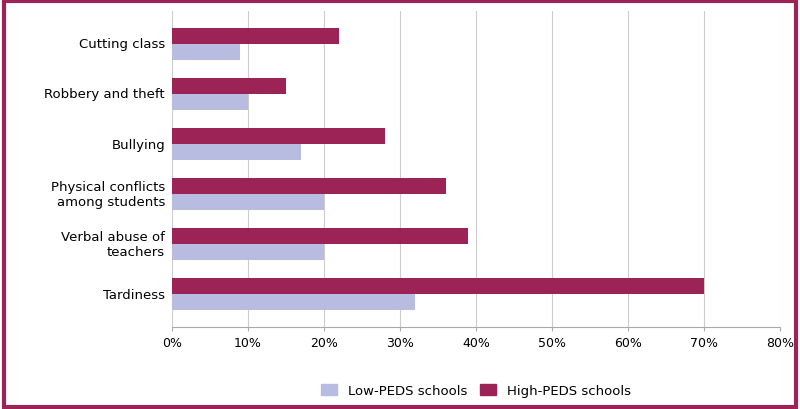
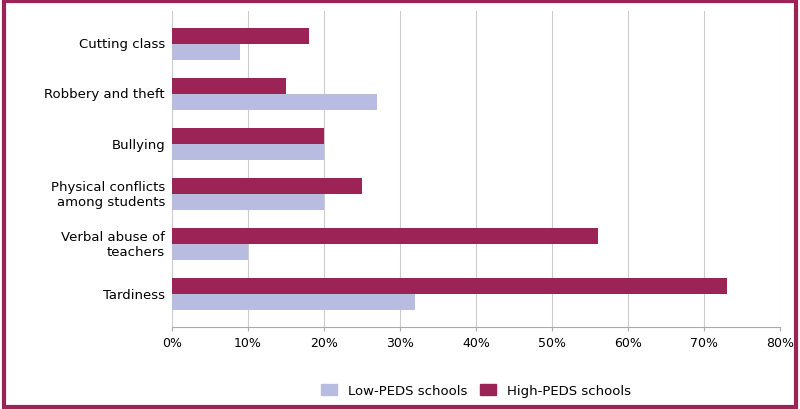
High-PEDS schools/Cutting class: 22% -> 18%
Low-PEDS schools/Robbery and theft: 10% -> 27%
High-PEDS schools/Bullying: 28% -> 20%
Low-PEDS schools/Bullying: 17% -> 20%
High-PEDS schools/Physical conflicts among students: 36% -> 25%
High-PEDS schools/Verbal abuse of teachers: 39% -> 56%
Low-PEDS schools/Verbal abuse of teachers: 20% -> 10%
High-PEDS schools/Tardiness: 70% -> 73%
